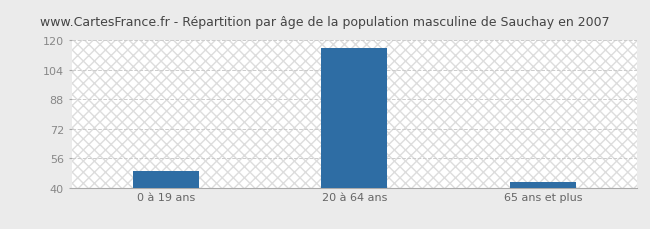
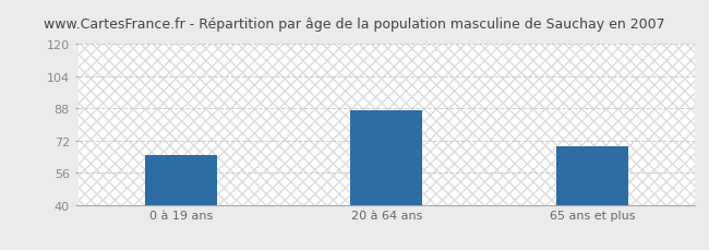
0 à 19 ans: 49 -> 65
20 à 64 ans: 116 -> 87
65 ans et plus: 43 -> 69
